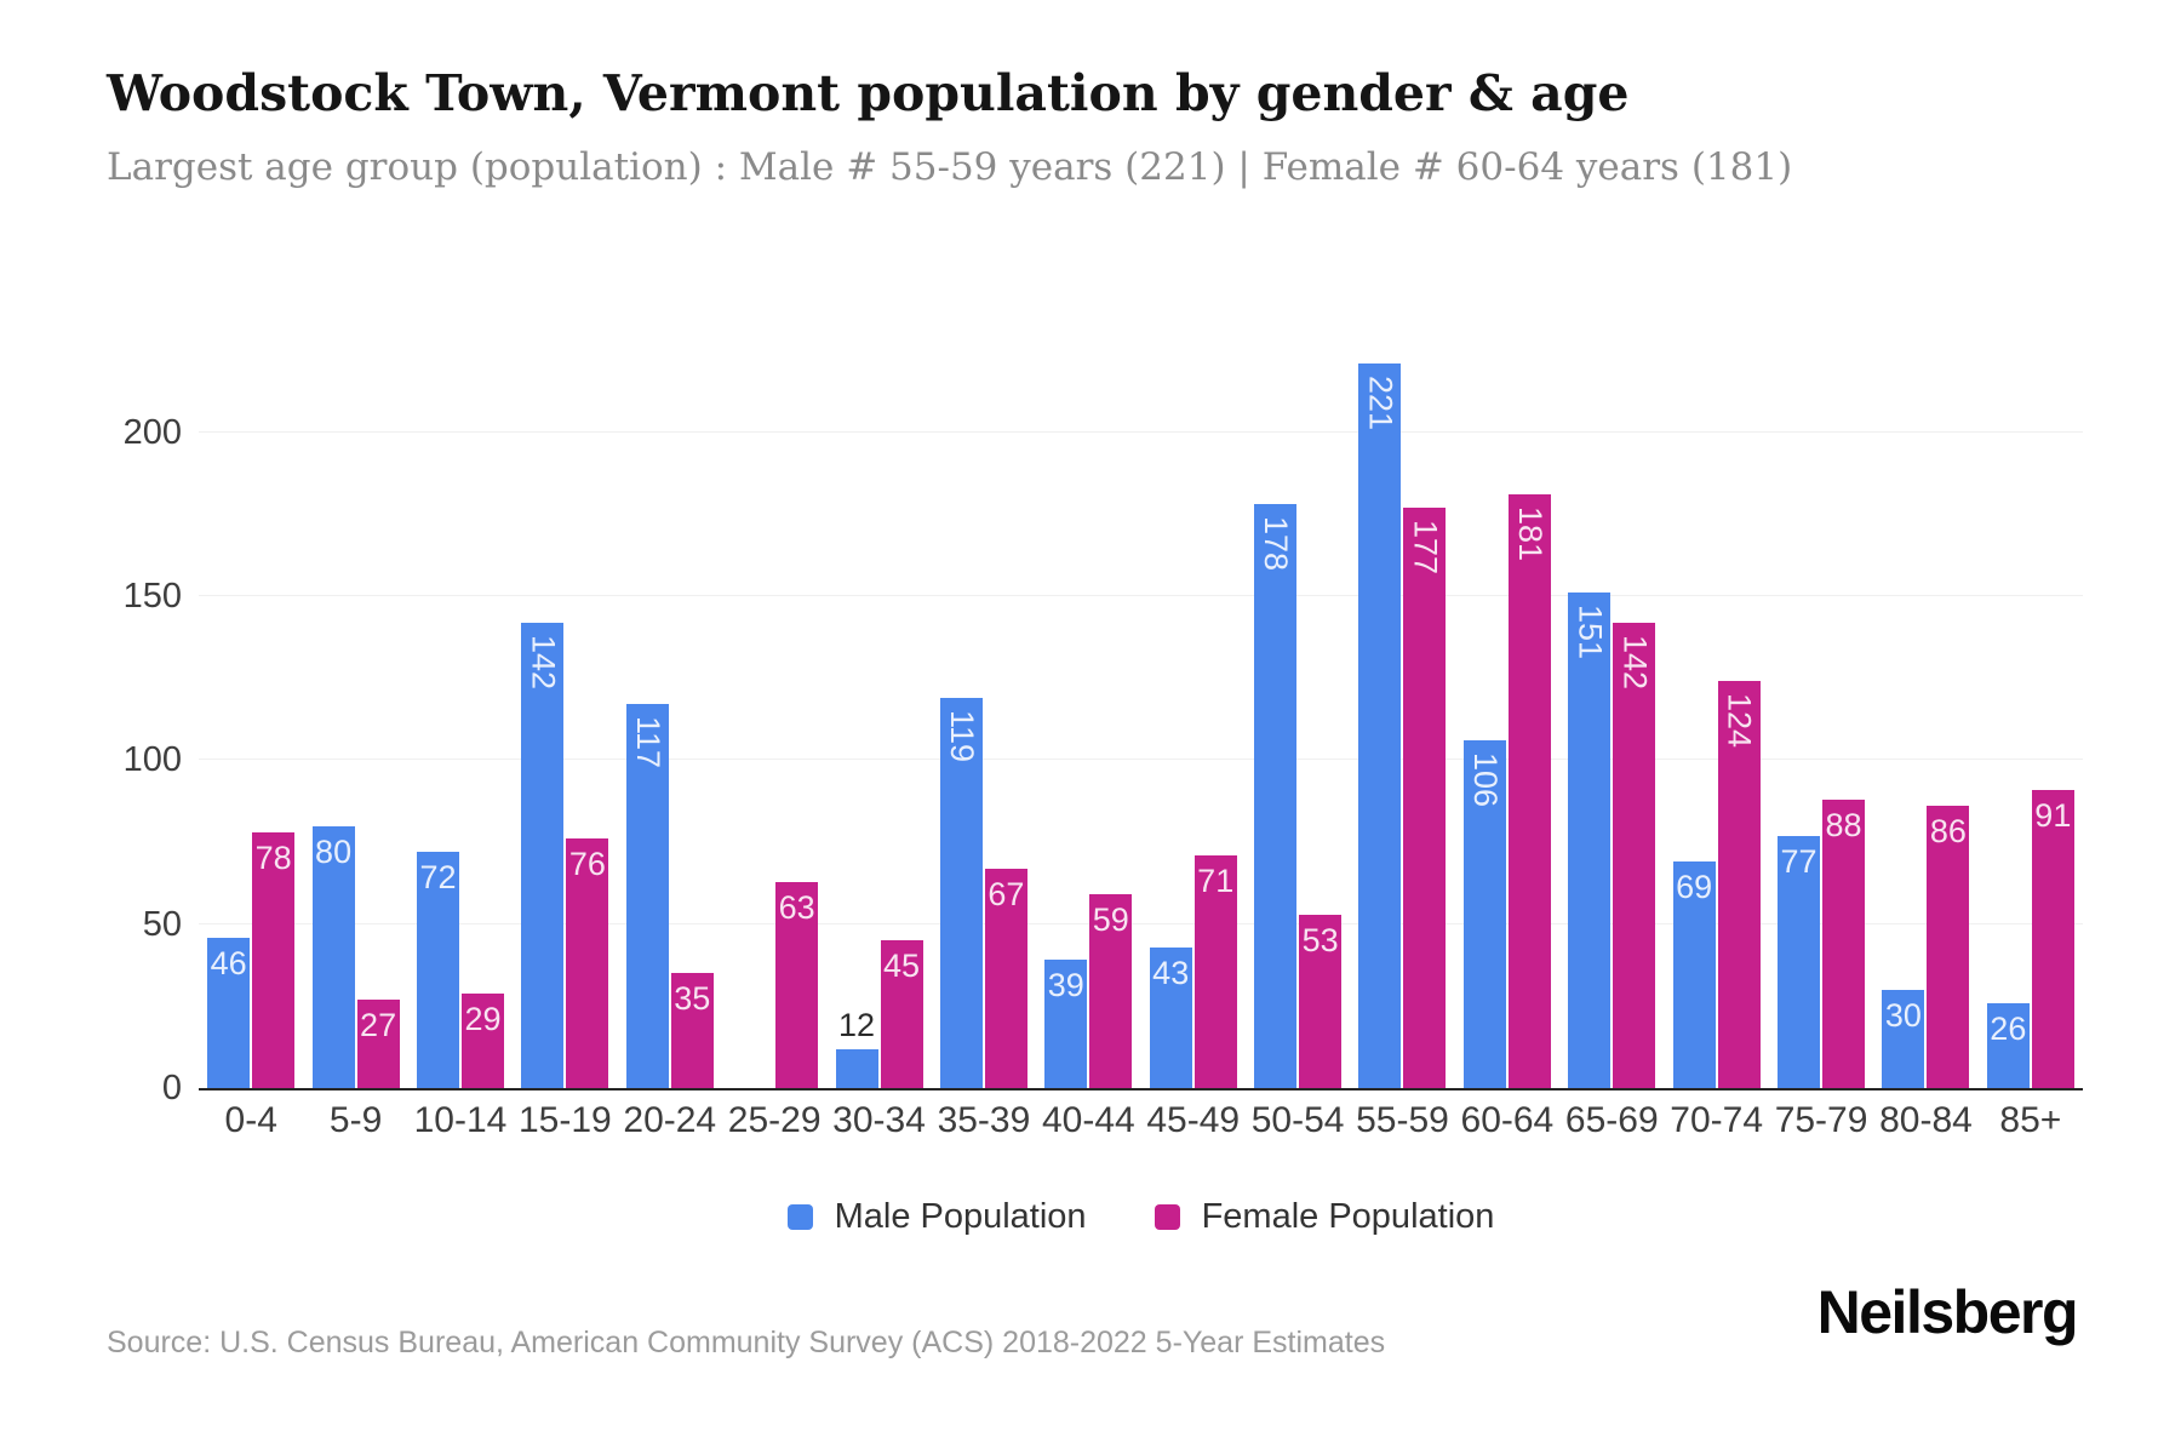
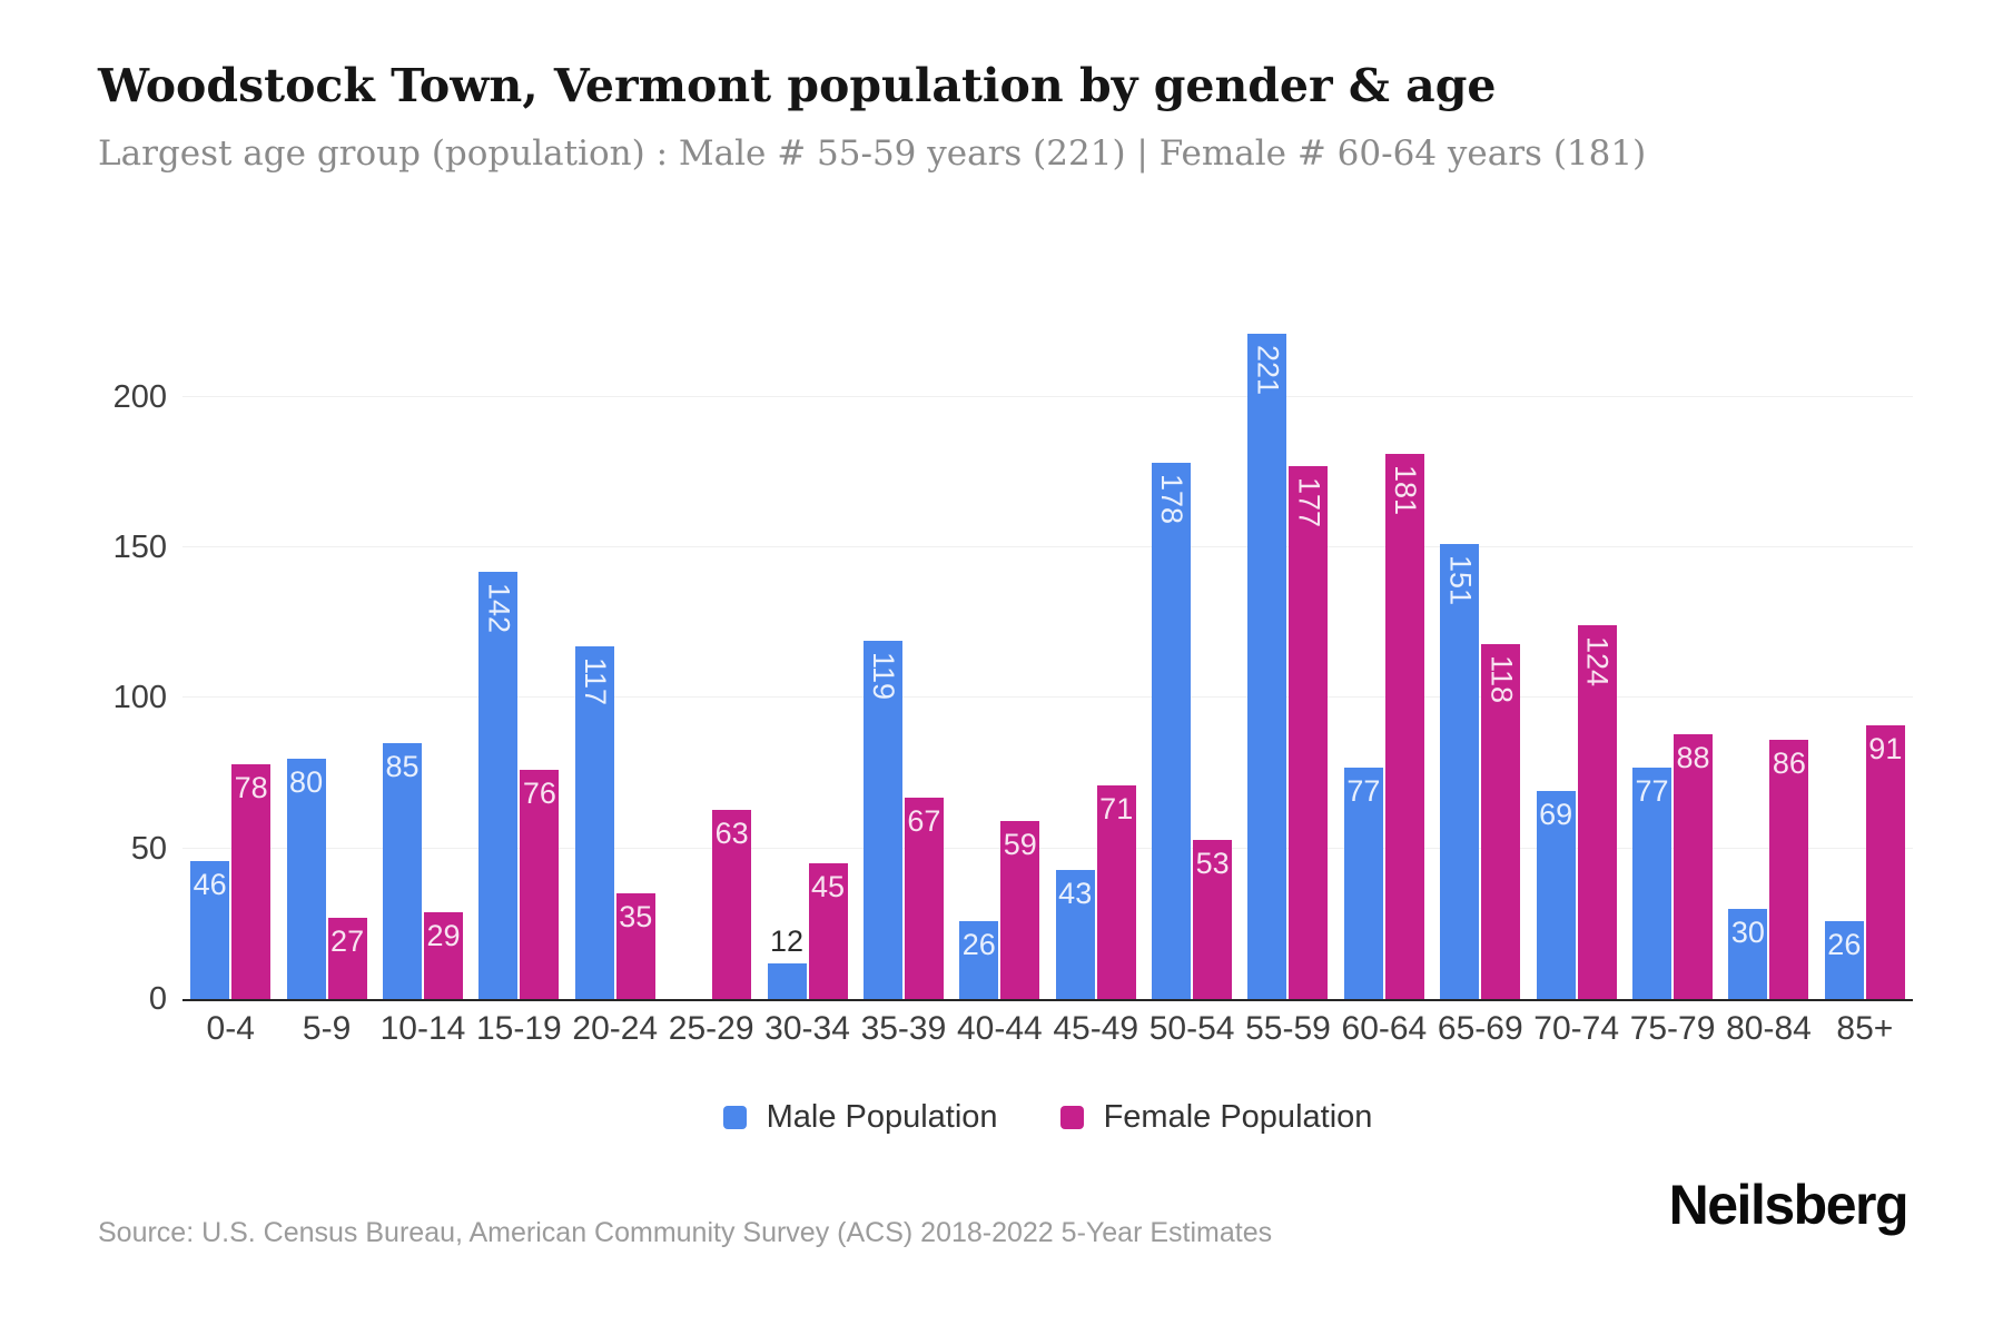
Male Population/10-14: 72 -> 85
Male Population/40-44: 39 -> 26
Male Population/60-64: 106 -> 77
Female Population/65-69: 142 -> 118
